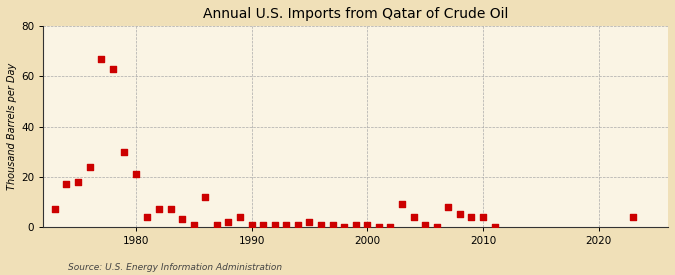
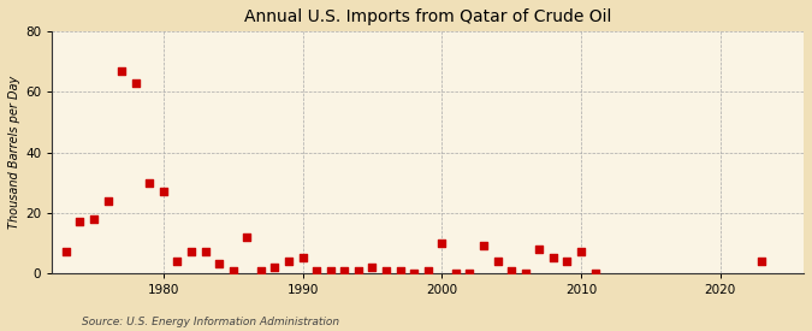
1980: 21 -> 27
1990: 1 -> 5
2000: 1 -> 10
2010: 4 -> 7
